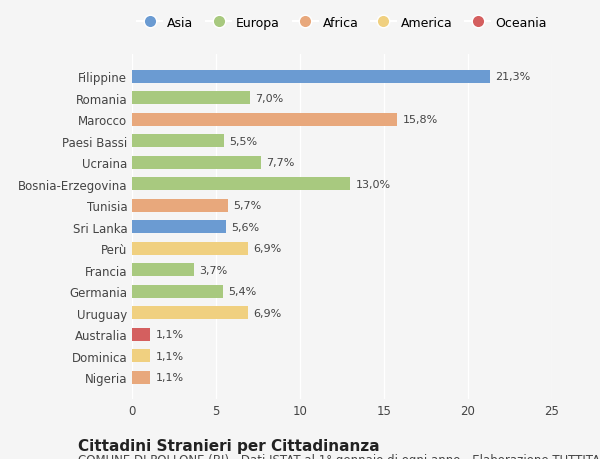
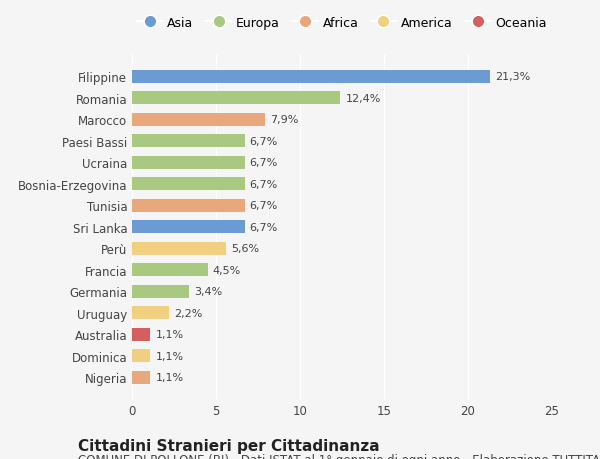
Romania: 7,0% -> 12,4%
Marocco: 15,8% -> 7,9%
Paesi Bassi: 5,5% -> 6,7%
Ucraina: 7,7% -> 6,7%
Bosnia-Erzegovina: 13,0% -> 6,7%
Tunisia: 5,7% -> 6,7%
Sri Lanka: 5,6% -> 6,7%
Perù: 6,9% -> 5,6%
Francia: 3,7% -> 4,5%
Germania: 5,4% -> 3,4%
Uruguay: 6,9% -> 2,2%
